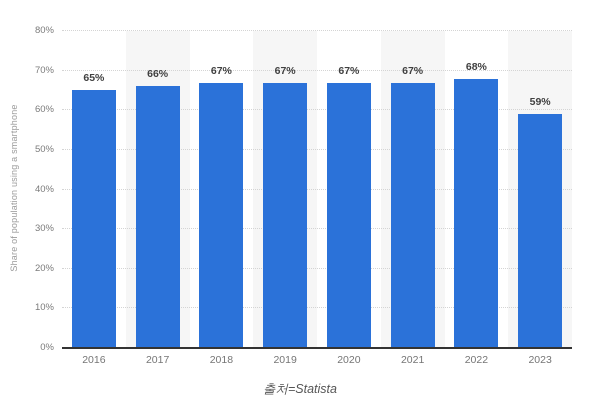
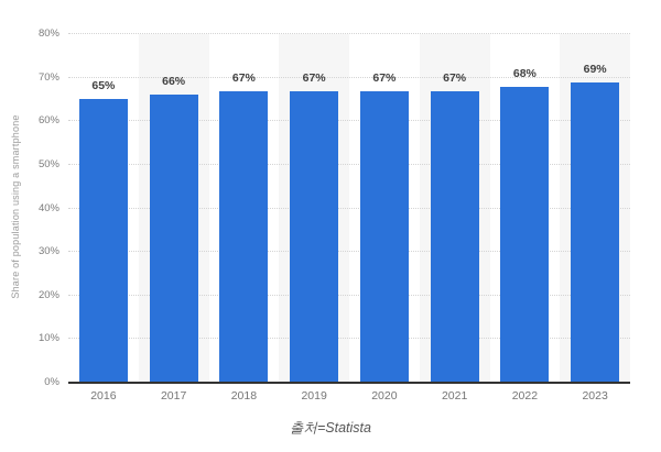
2023: 59% -> 69%
